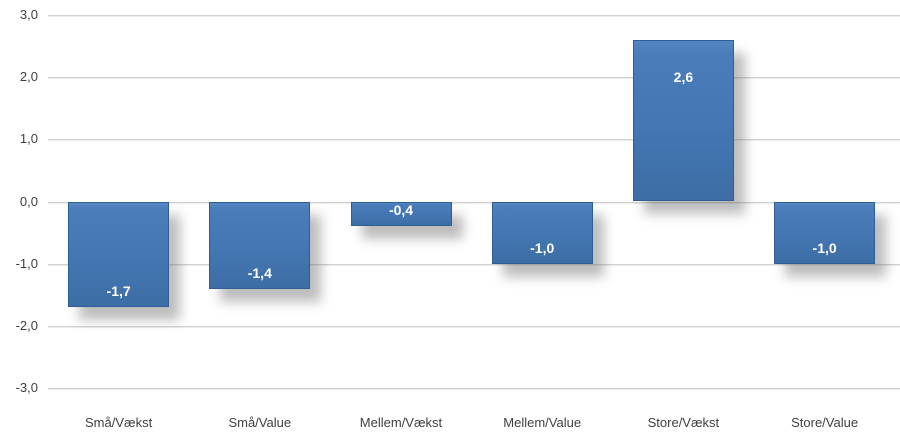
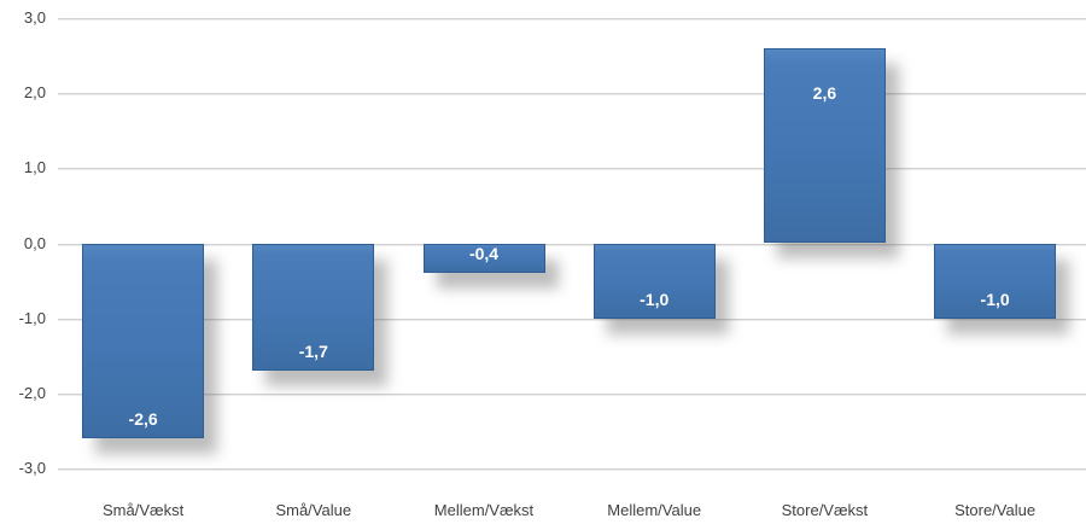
Små/Vækst: -1,7 -> -2,6
Små/Value: -1,4 -> -1,7
